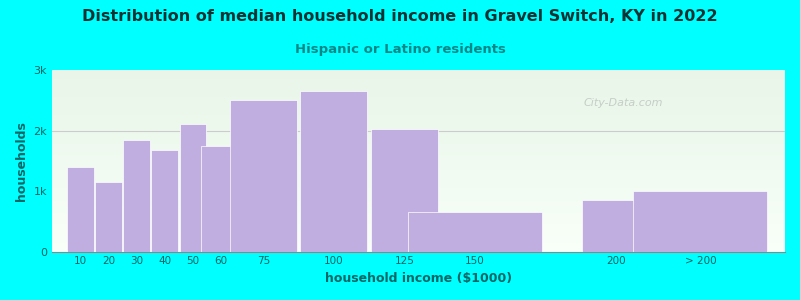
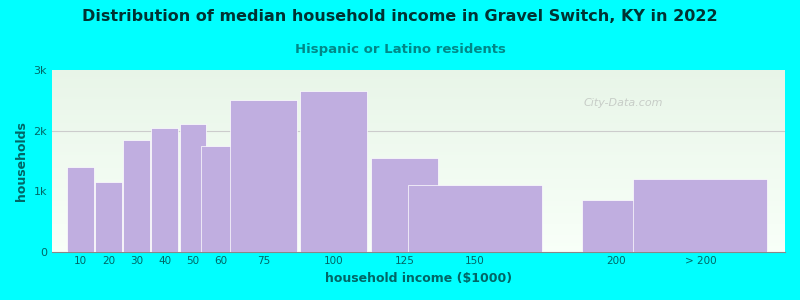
40: 1.68k -> 2.05k
125: 2.02k -> 1.55k
150: 0.66k -> 1.10k
> 200: 1.00k -> 1.20k
